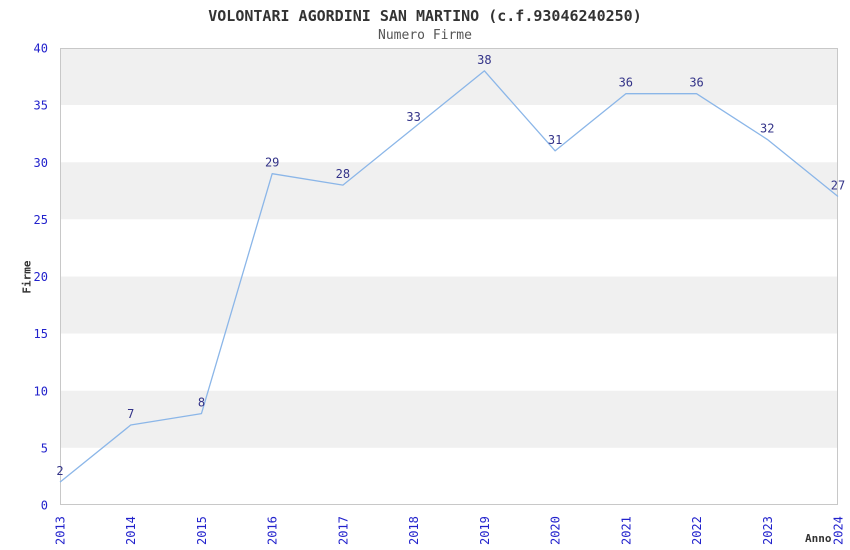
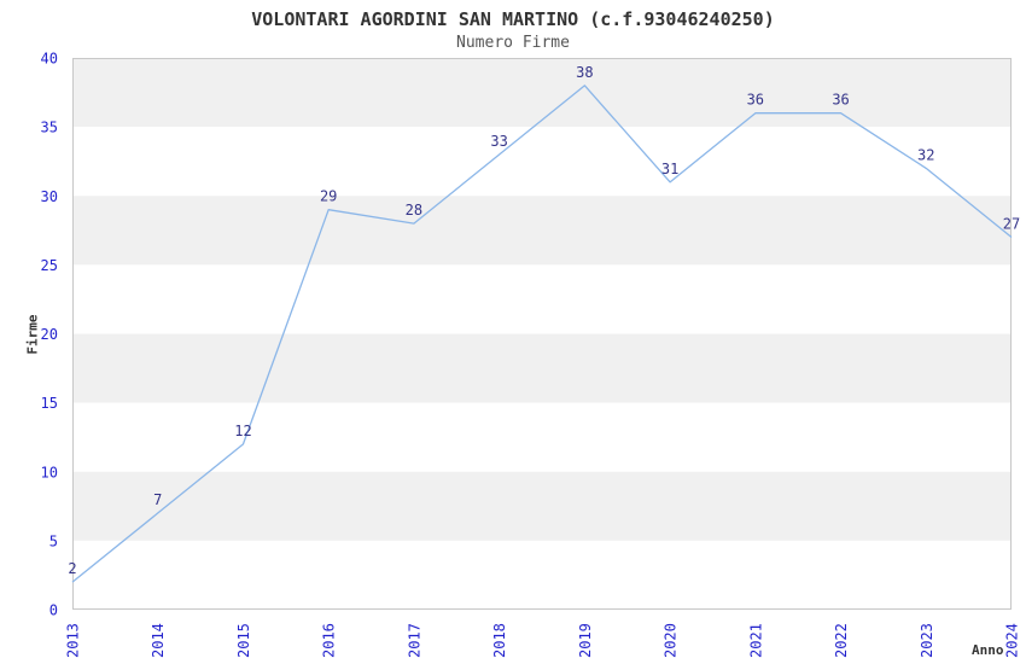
2015: 8 -> 12
